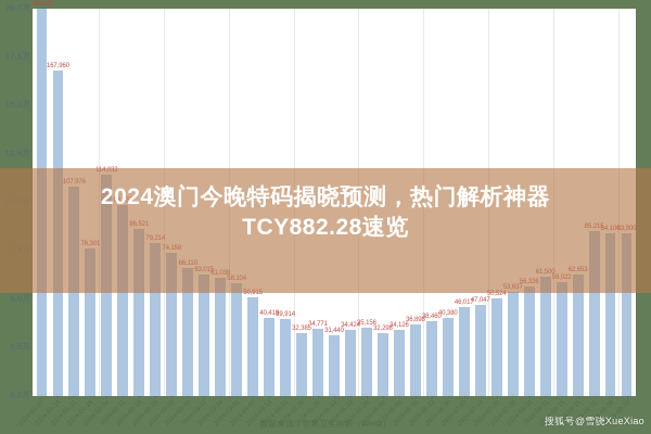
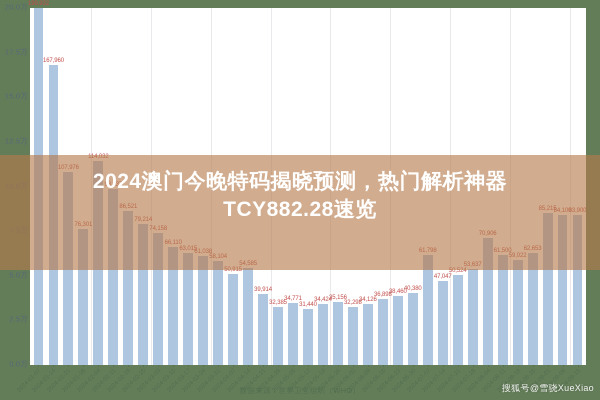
2024-04-14: 40,418 -> 54,585
2024-07-07: 46,017 -> 61,798
2024-08-04: 56,326 -> 70,906
